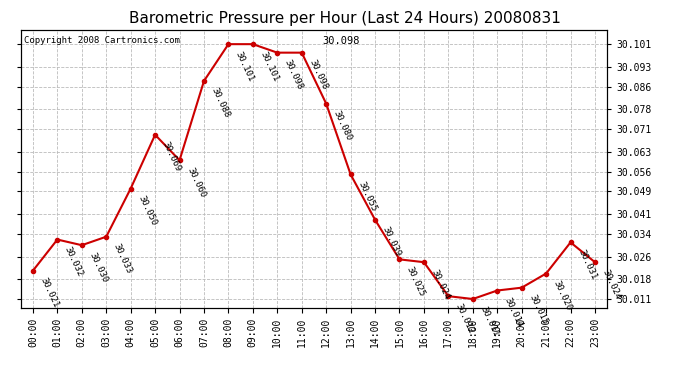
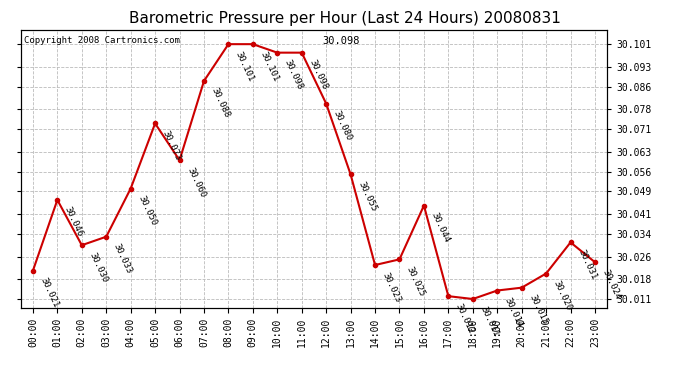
01:00: 30.032 -> 30.046
05:00: 30.069 -> 30.073
14:00: 30.039 -> 30.023
16:00: 30.024 -> 30.044
